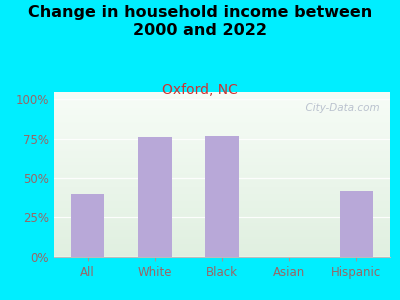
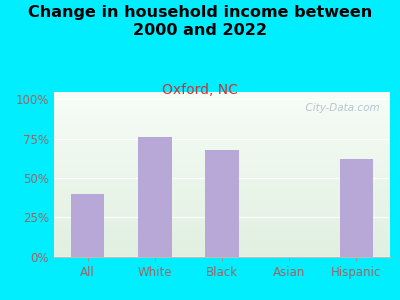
Black: 77% -> 68%
Hispanic: 42% -> 62%
